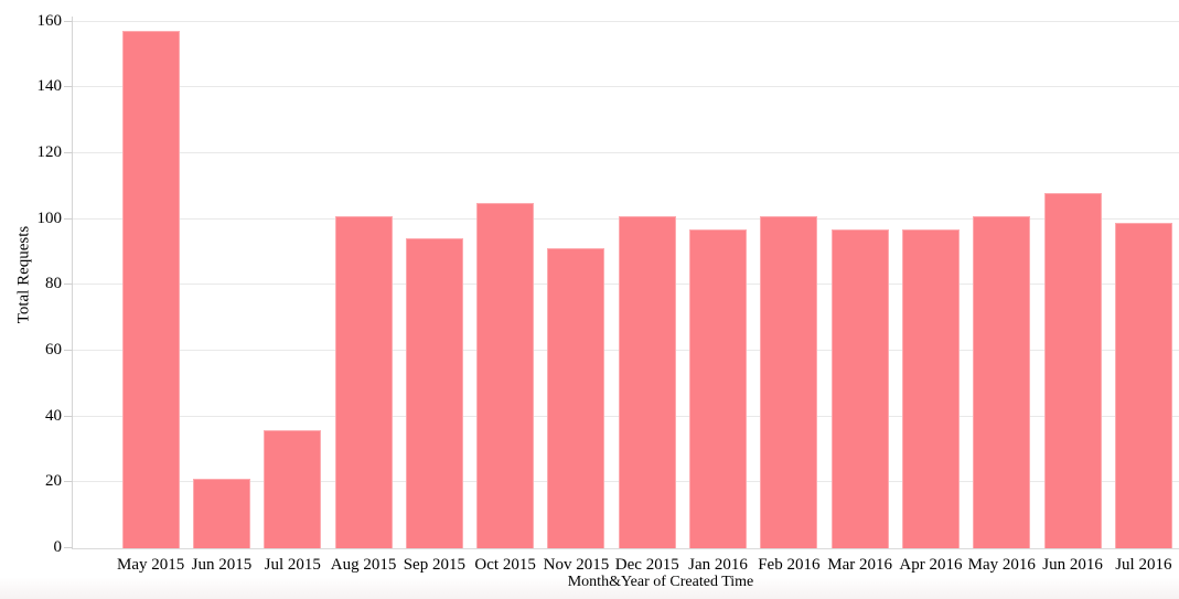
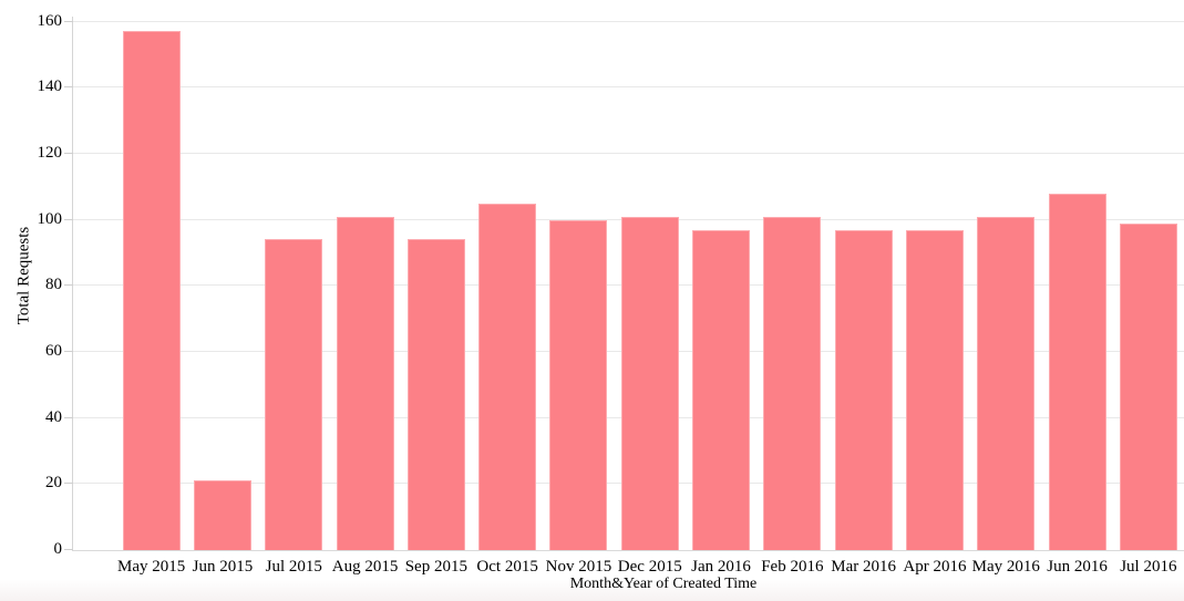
Jul 2015: 36 -> 94
Nov 2015: 91 -> 100
